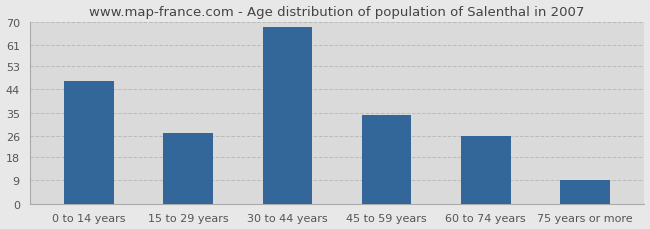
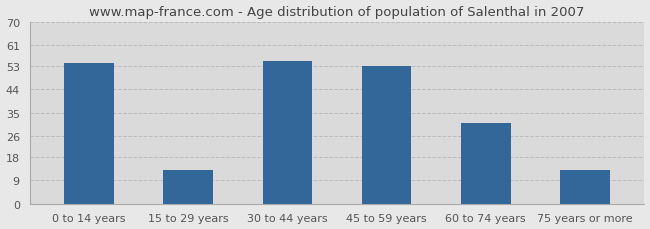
0 to 14 years: 47 -> 54
15 to 29 years: 27 -> 13
30 to 44 years: 68 -> 55
45 to 59 years: 34 -> 53
60 to 74 years: 26 -> 31
75 years or more: 9 -> 13
